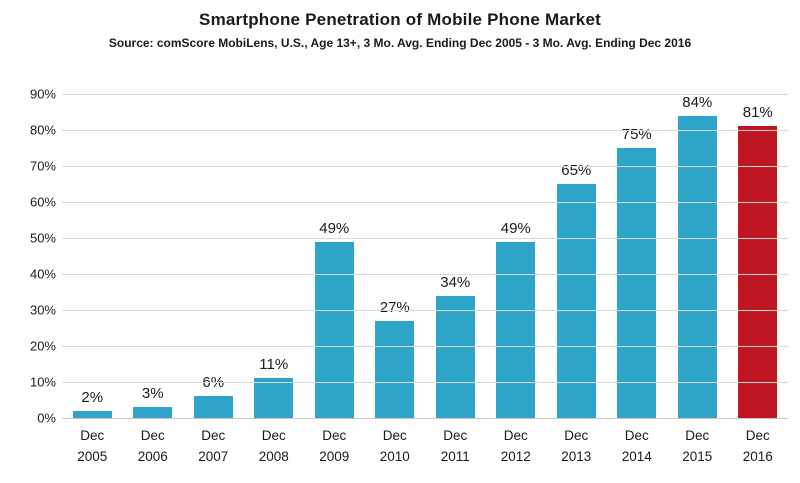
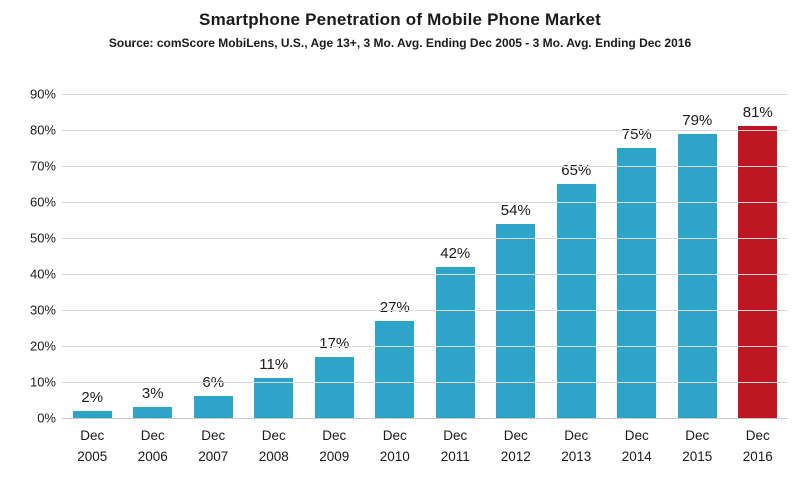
Dec 2009: 49% -> 17%
Dec 2011: 34% -> 42%
Dec 2012: 49% -> 54%
Dec 2015: 84% -> 79%
